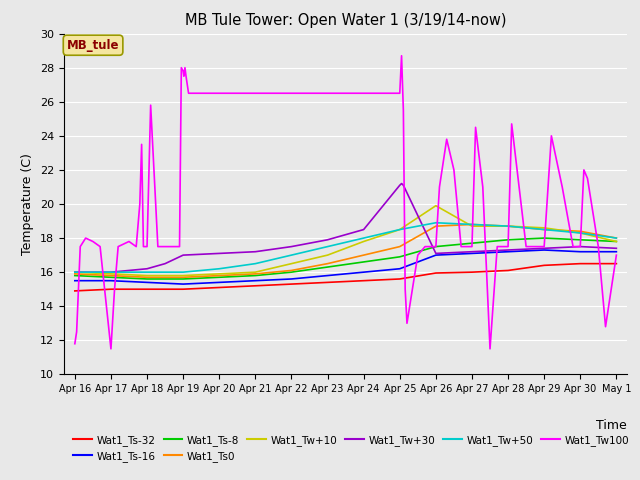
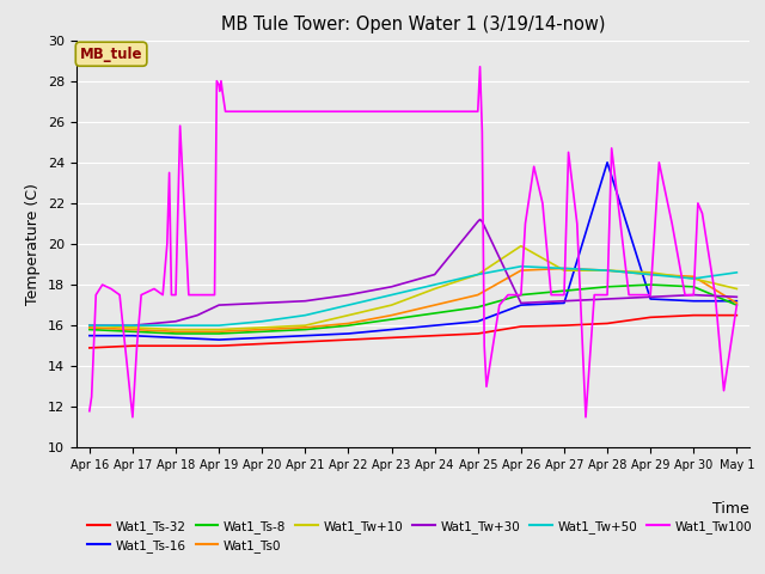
Wat1_Ts-16/Apr 28: 17.2 -> 24.0
Wat1_Ts-8/May 1: 17.8 -> 17.0
Wat1_Ts0/May 1: 18.0 -> 17.1
Wat1_Tw+50/May 1: 18.0 -> 18.6
